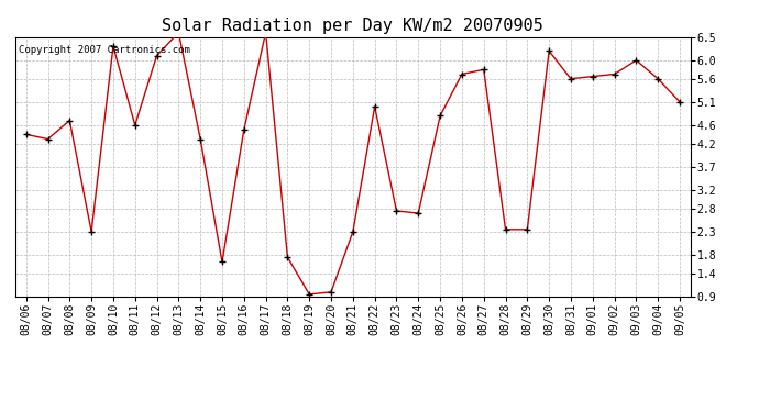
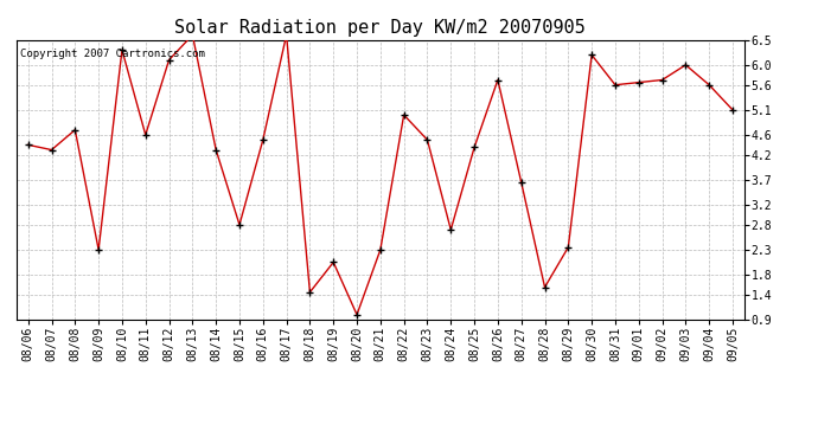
08/15: 1.65 -> 2.80
08/18: 1.75 -> 1.45
08/19: 0.95 -> 2.05
08/23: 2.75 -> 4.50
08/25: 4.80 -> 4.35
08/27: 5.80 -> 3.65
08/28: 2.35 -> 1.55
